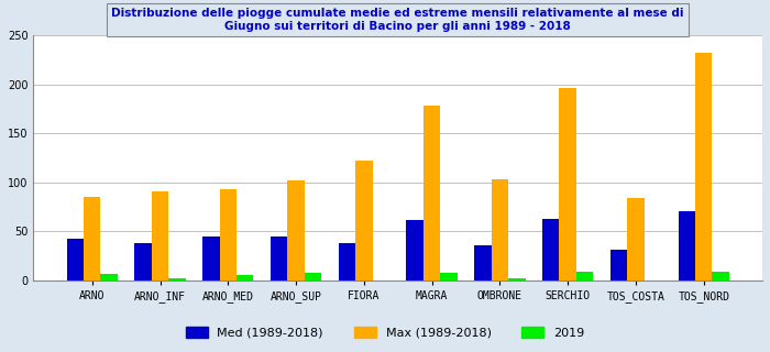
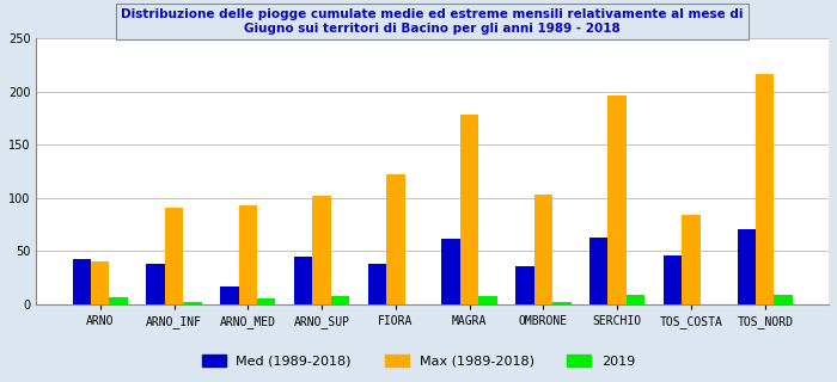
Max (1989-2018)/ARNO: 85 -> 40
Med (1989-2018)/ARNO_MED: 45 -> 16
Med (1989-2018)/TOS_COSTA: 31 -> 46
Max (1989-2018)/TOS_NORD: 232 -> 216
